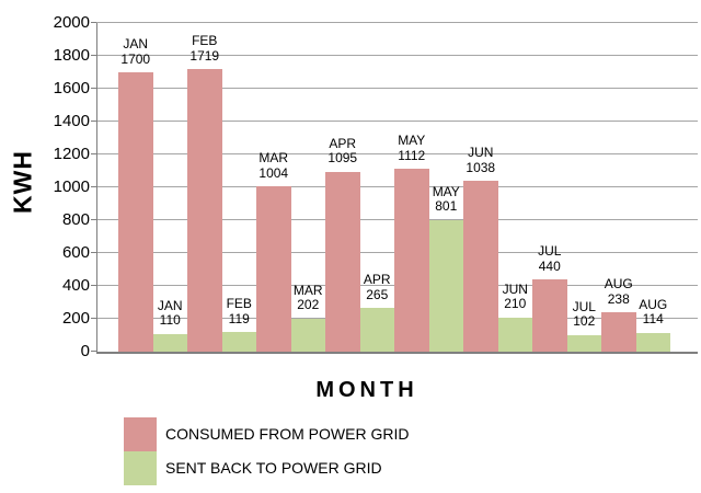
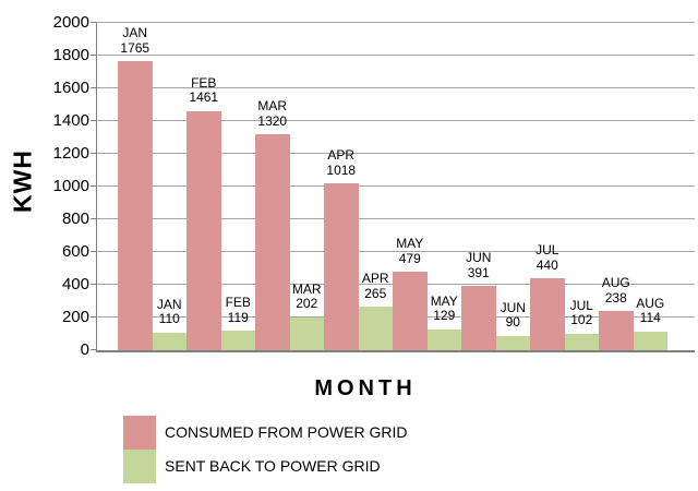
CONSUMED FROM POWER GRID/JAN: 1700 -> 1765
CONSUMED FROM POWER GRID/FEB: 1719 -> 1461
CONSUMED FROM POWER GRID/MAR: 1004 -> 1320
CONSUMED FROM POWER GRID/APR: 1095 -> 1018
CONSUMED FROM POWER GRID/MAY: 1112 -> 479
SENT BACK TO POWER GRID/MAY: 801 -> 129
CONSUMED FROM POWER GRID/JUN: 1038 -> 391
SENT BACK TO POWER GRID/JUN: 210 -> 90
